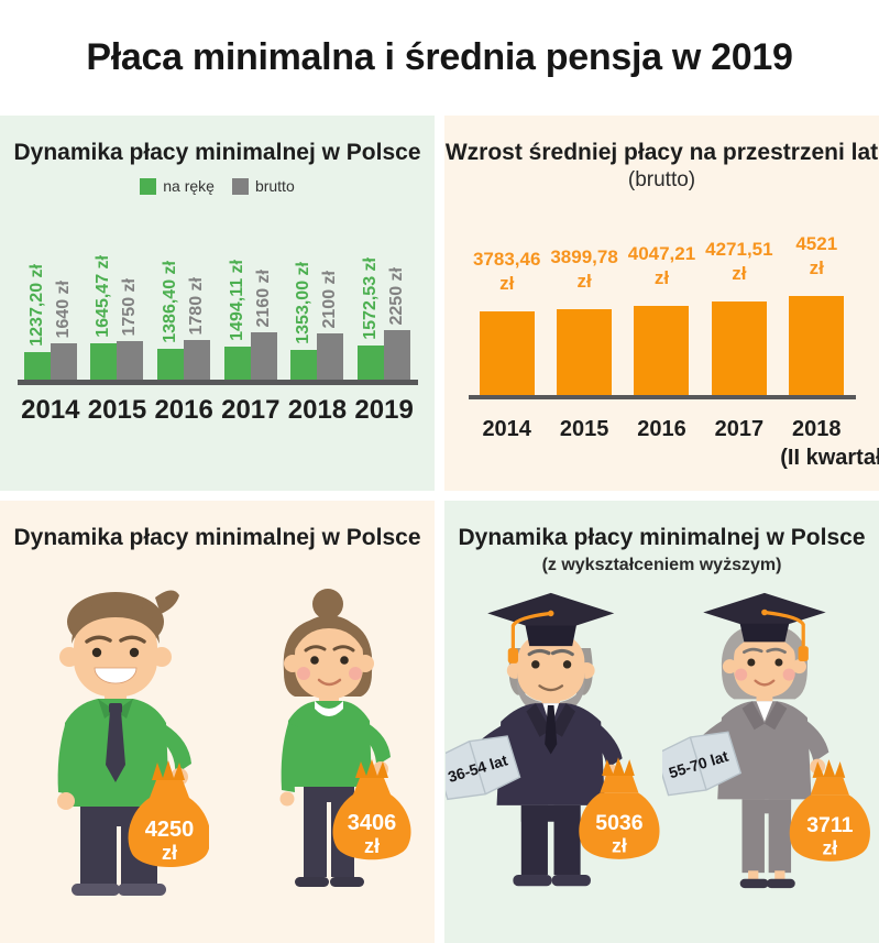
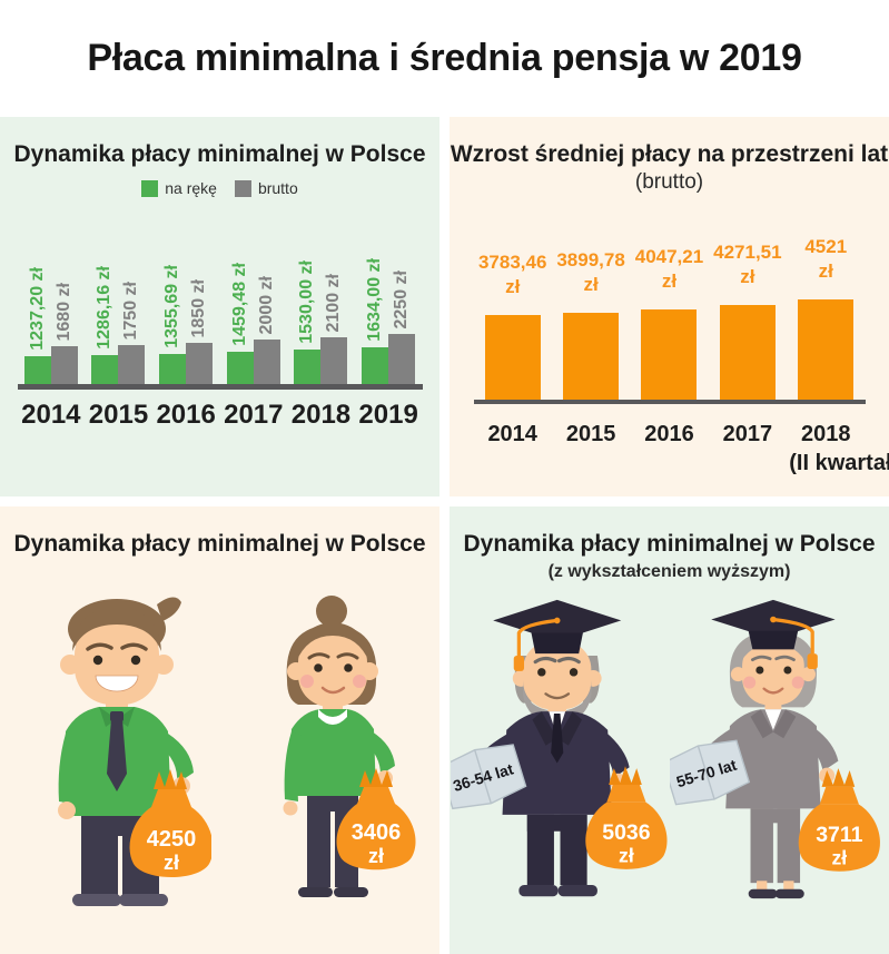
Dynamika płacy minimalnej w Polsce/brutto/2014: 1640 -> 1680
Dynamika płacy minimalnej w Polsce/na rękę/2015: 1645,47 -> 1286,16
Dynamika płacy minimalnej w Polsce/na rękę/2016: 1386,40 -> 1355,69
Dynamika płacy minimalnej w Polsce/brutto/2016: 1780 -> 1850
Dynamika płacy minimalnej w Polsce/na rękę/2017: 1494,11 -> 1459,48
Dynamika płacy minimalnej w Polsce/brutto/2017: 2160 -> 2000
Dynamika płacy minimalnej w Polsce/na rękę/2018: 1353,00 -> 1530,00
Dynamika płacy minimalnej w Polsce/na rękę/2019: 1572,53 -> 1634,00
